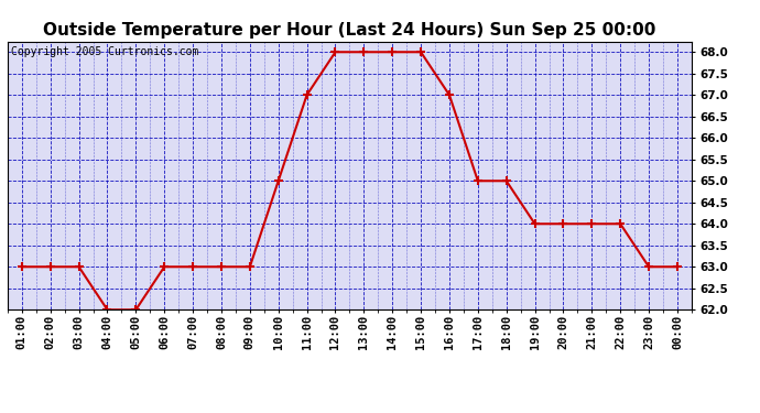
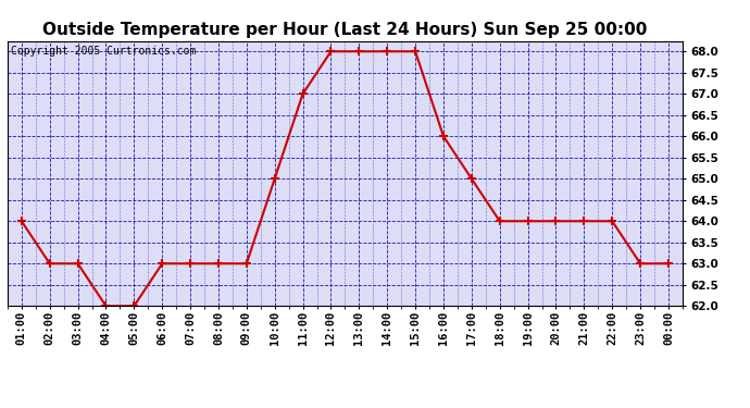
01:00: 63 -> 64
16:00: 67 -> 66
18:00: 65 -> 64
